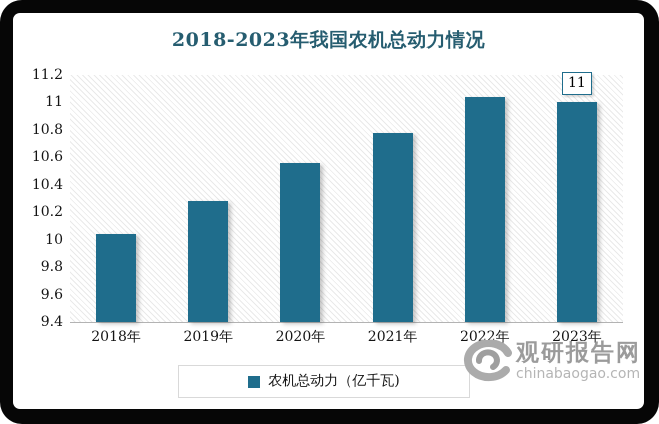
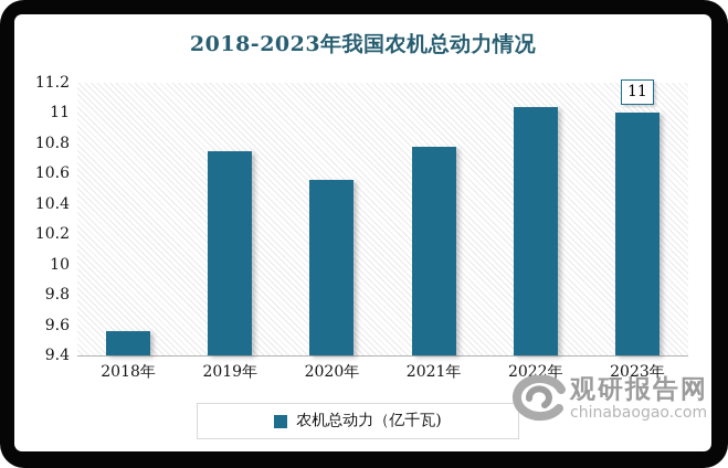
2018年: 10.04 -> 9.56
2019年: 10.28 -> 10.75
